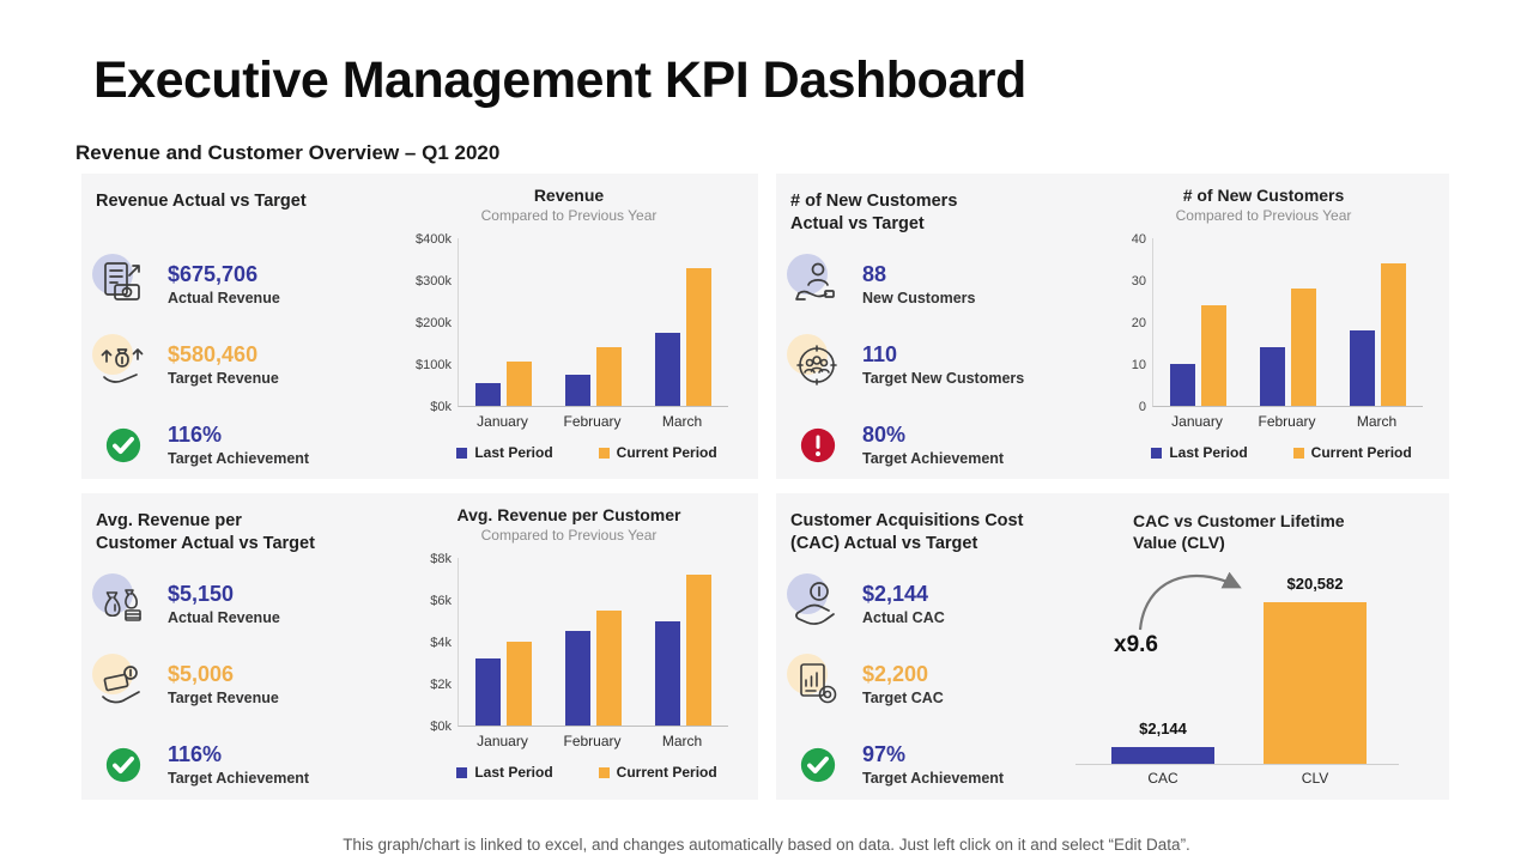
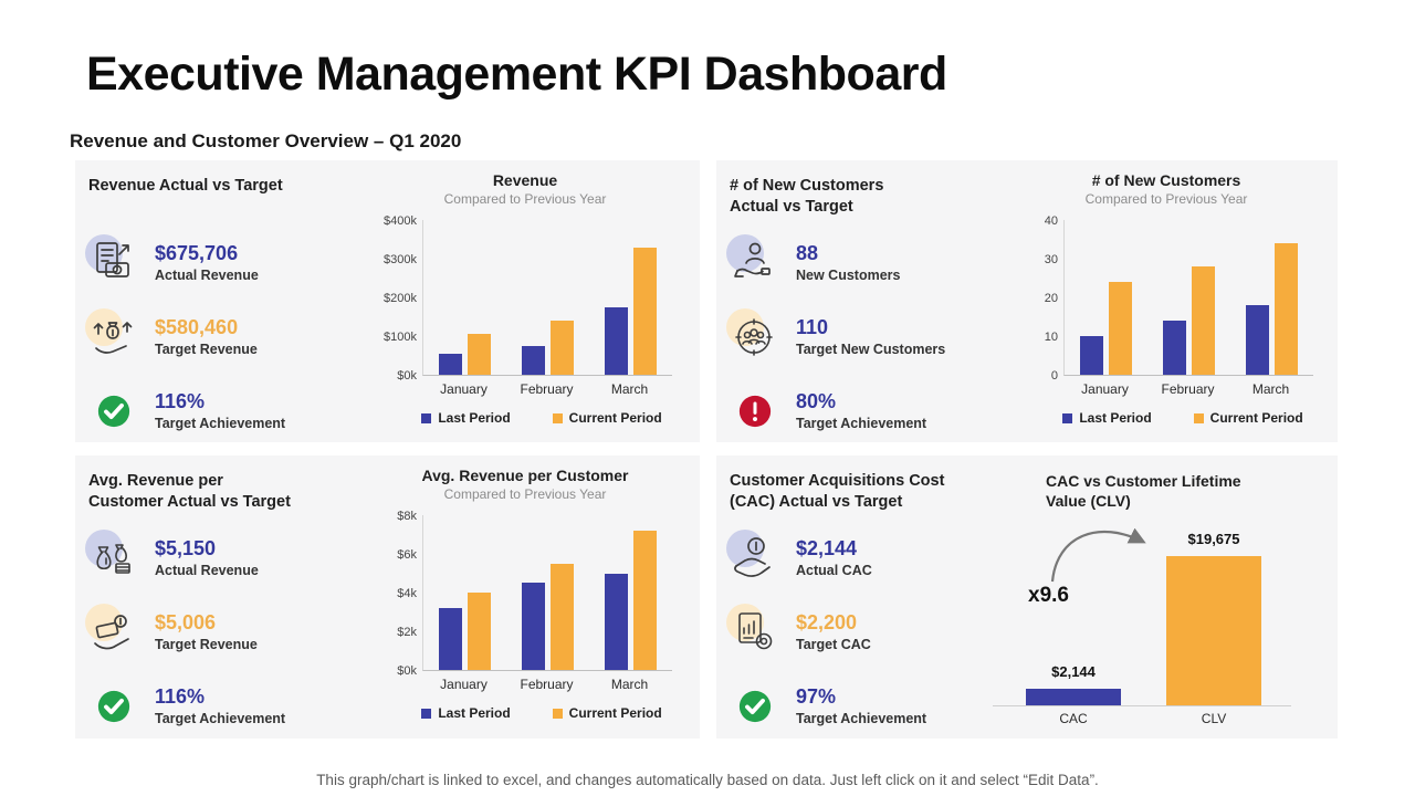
CAC vs Customer Lifetime Value (CLV)/CLV: $20,582 -> $19,675
